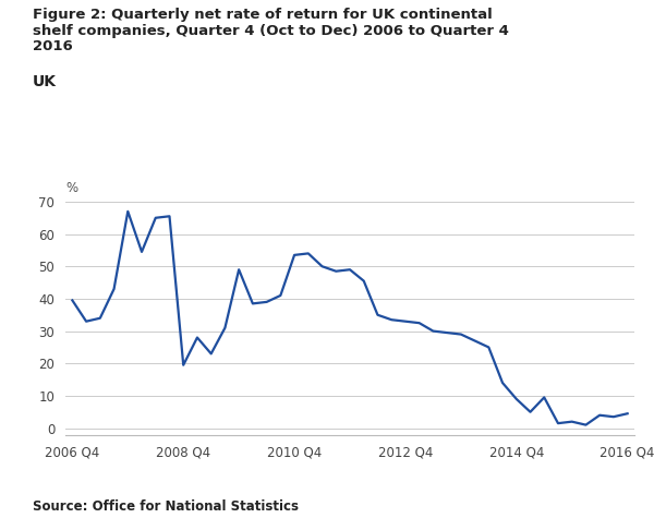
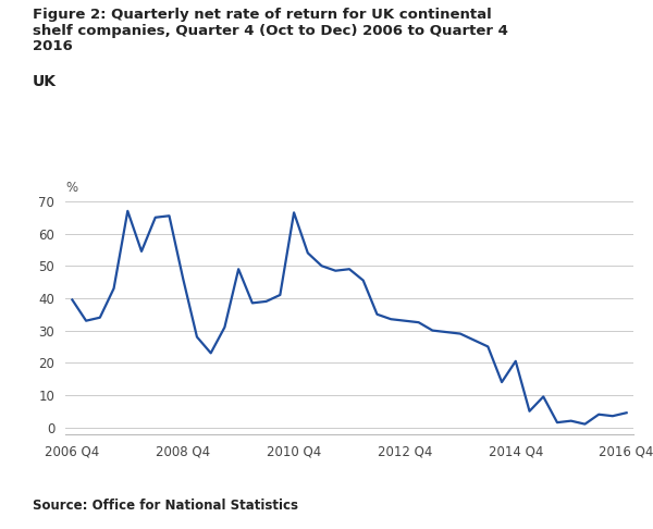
2008 Q4: 19.5 -> 46.0
2010 Q4: 53.5 -> 66.5
2014 Q4: 9.0 -> 20.5
